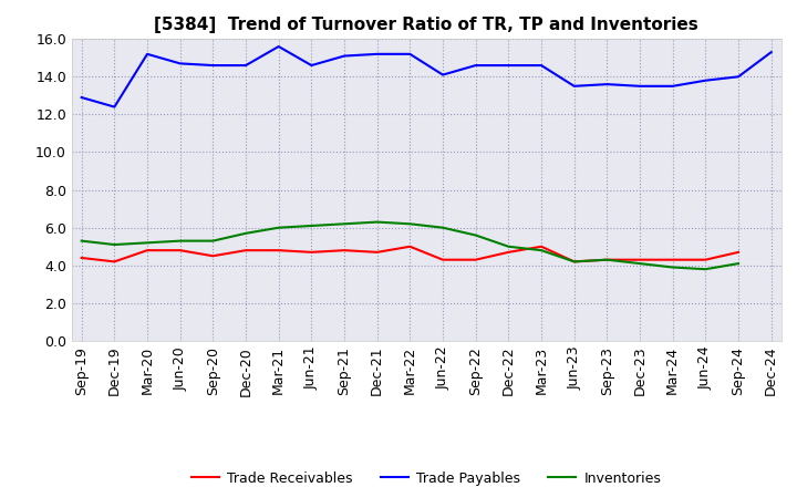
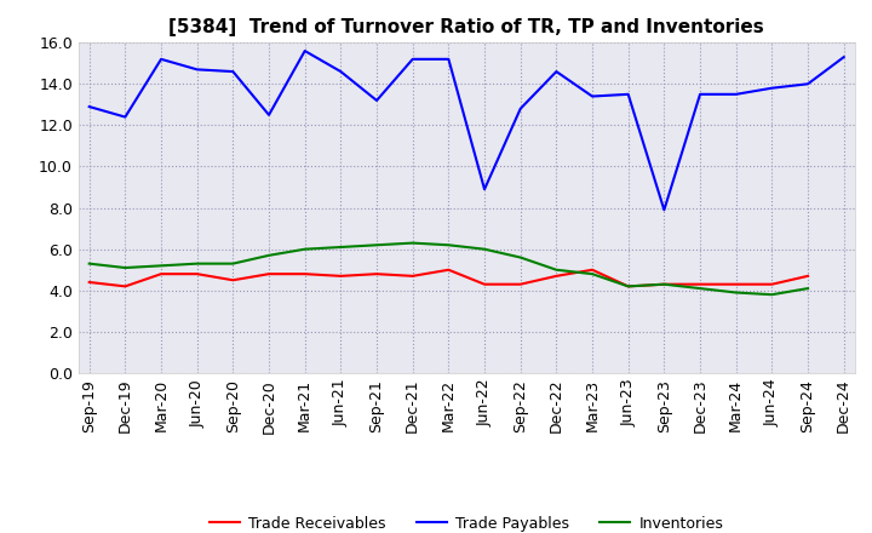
Trade Payables/Dec-20: 14.6 -> 12.5
Trade Payables/Sep-21: 15.1 -> 13.2
Trade Payables/Jun-22: 14.1 -> 8.9
Trade Payables/Sep-22: 14.6 -> 12.8
Trade Payables/Mar-23: 14.6 -> 13.4
Trade Payables/Sep-23: 13.6 -> 7.9
